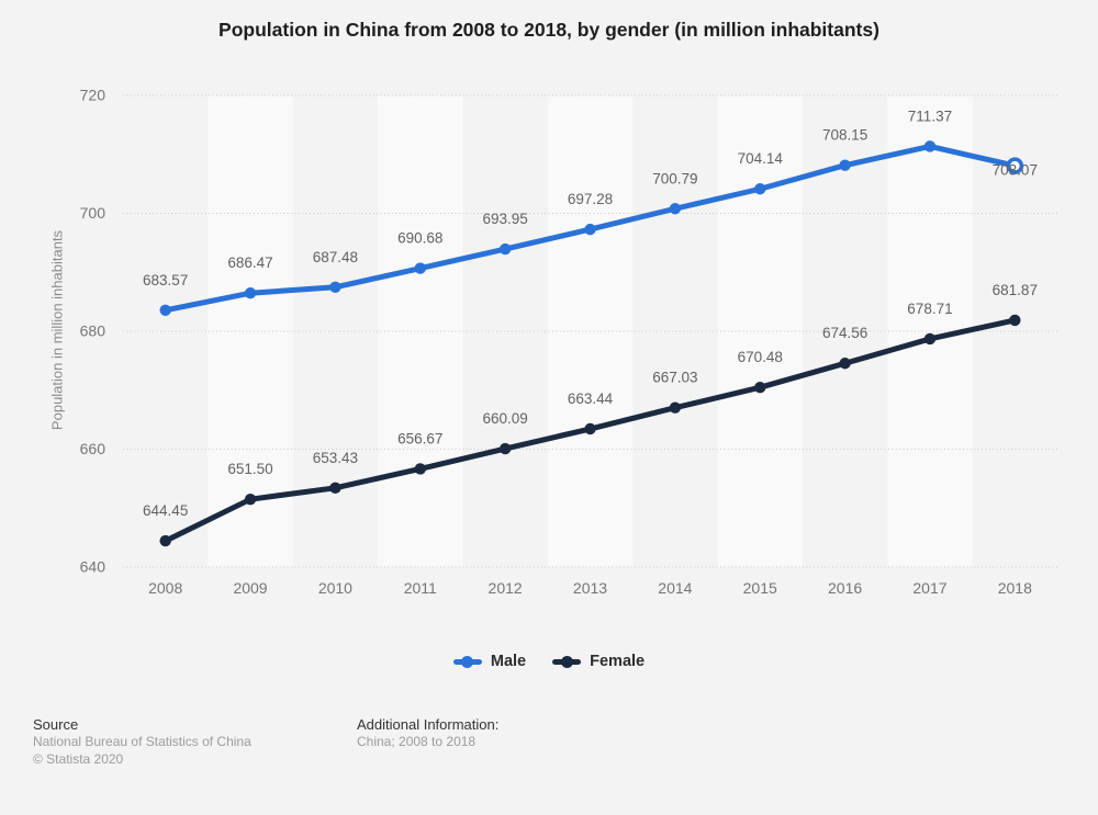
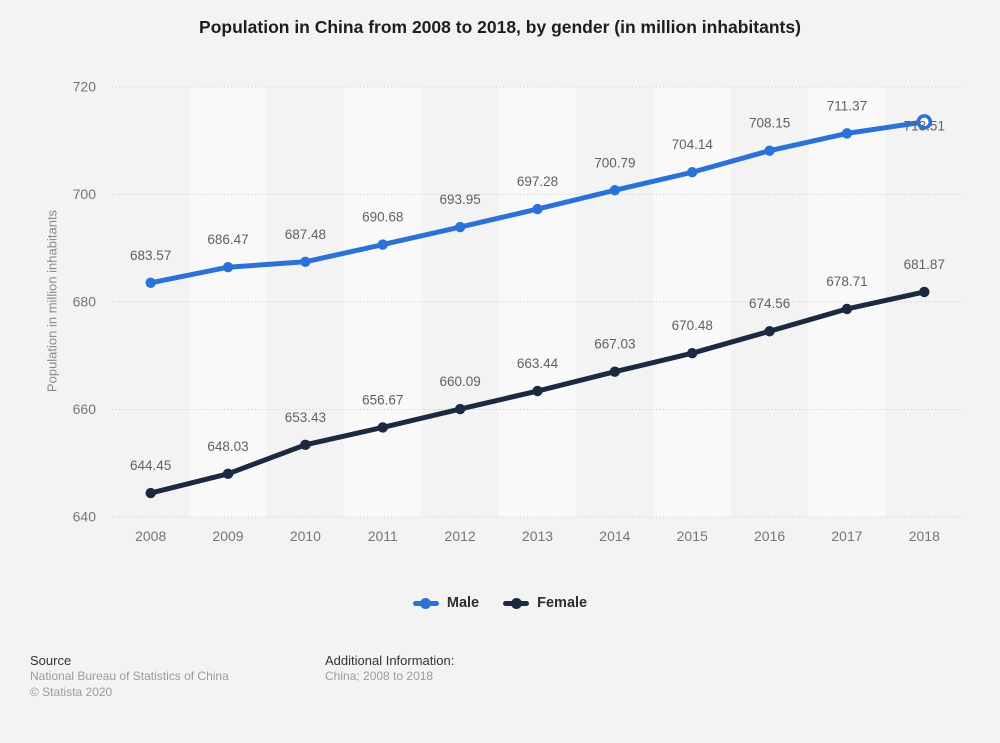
Female/2009: 651.50 -> 648.03
Male/2018: 708.07 -> 713.51
